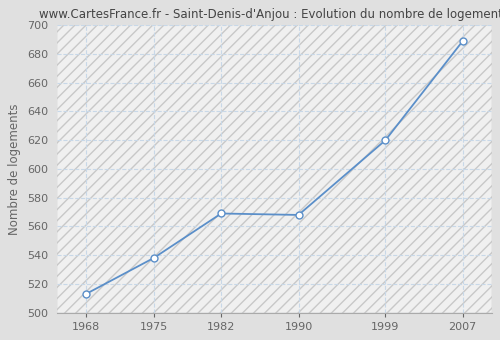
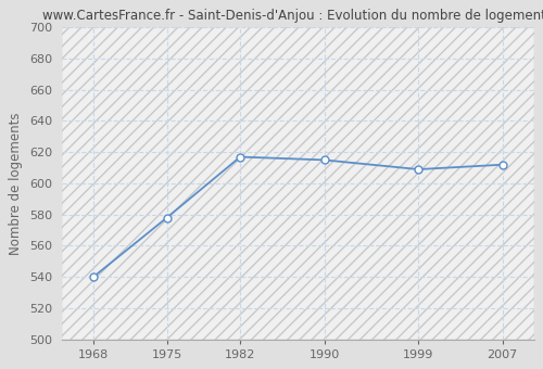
1968: 513 -> 540
1975: 538 -> 578
1982: 569 -> 617
1990: 568 -> 615
1999: 620 -> 609
2007: 689 -> 612
